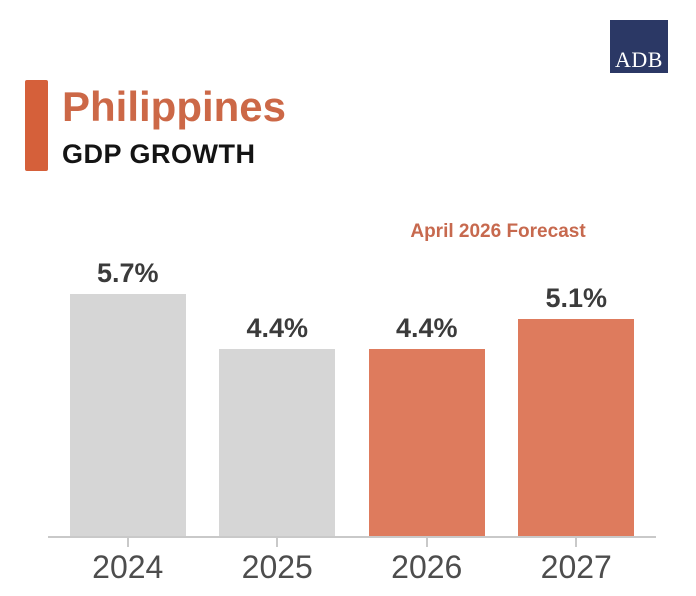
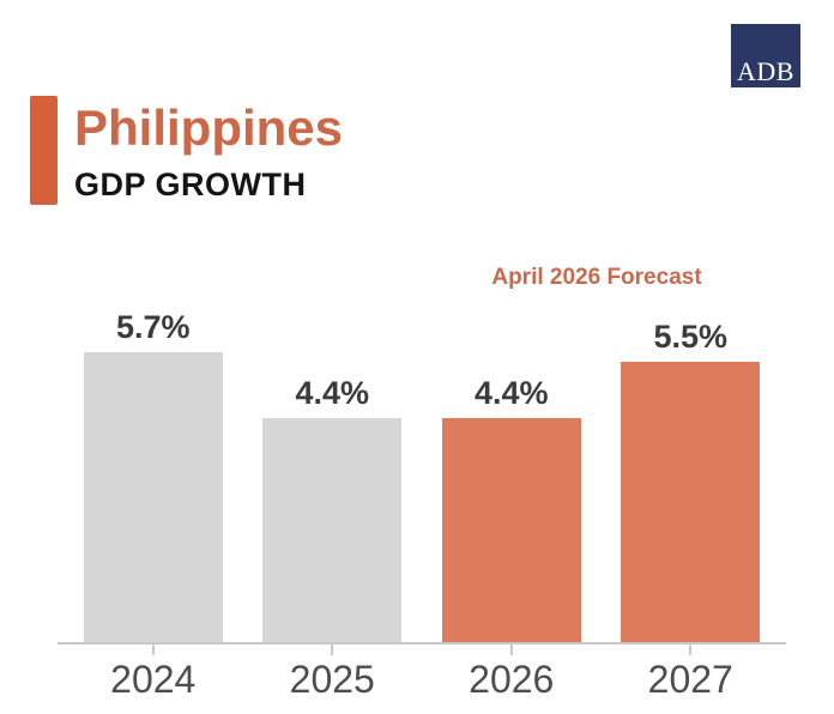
2027: 5.1% -> 5.5%
